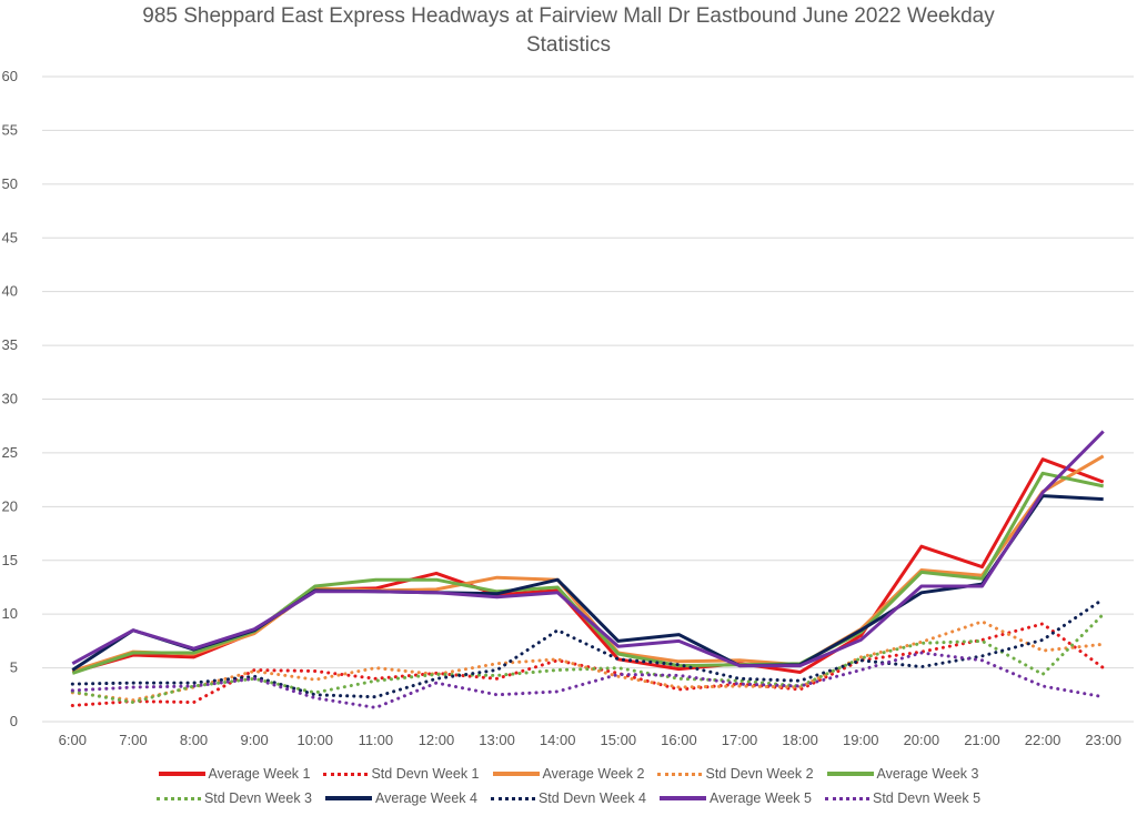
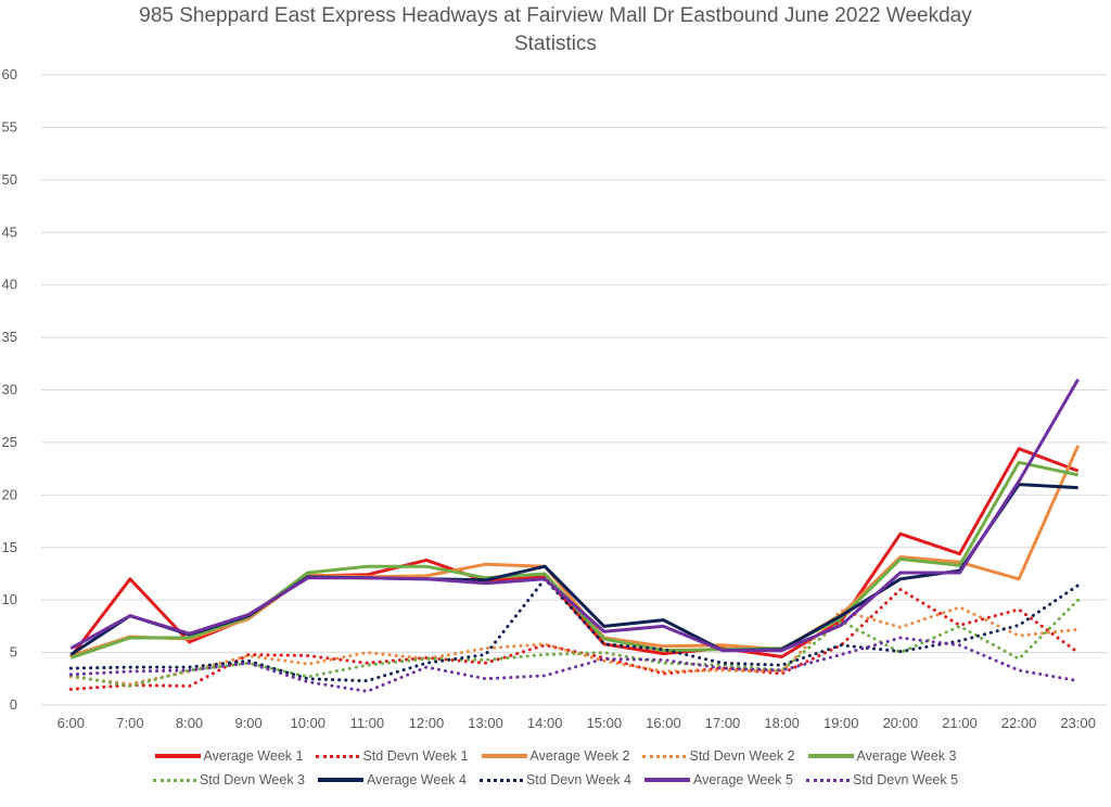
Average Week 1/7:00: 6 -> 12
Std Devn Week 4/14:00: 8 -> 12
Std Devn Week 2/19:00: 6 -> 9
Std Devn Week 3/19:00: 6 -> 8
Std Devn Week 1/20:00: 6 -> 11
Std Devn Week 3/20:00: 7 -> 5
Average Week 2/22:00: 21 -> 12
Average Week 5/23:00: 27 -> 31
